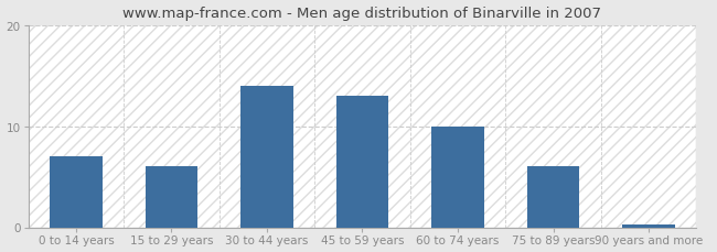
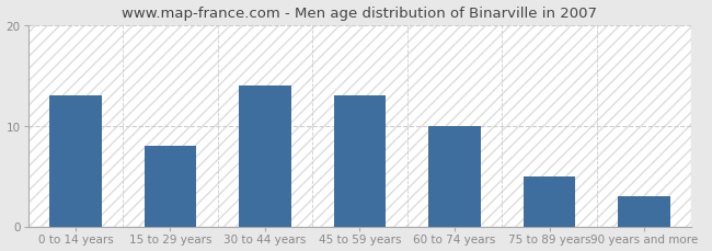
0 to 14 years: 7.0 -> 13.0
15 to 29 years: 6.0 -> 8.0
75 to 89 years: 6.0 -> 5.0
90 years and more: 0.3 -> 3.0
